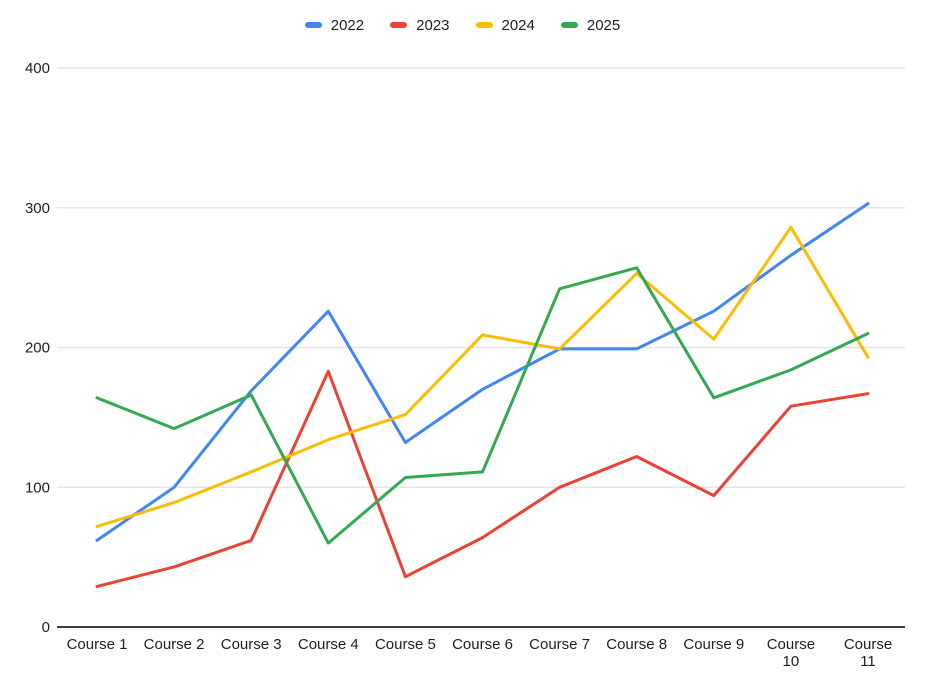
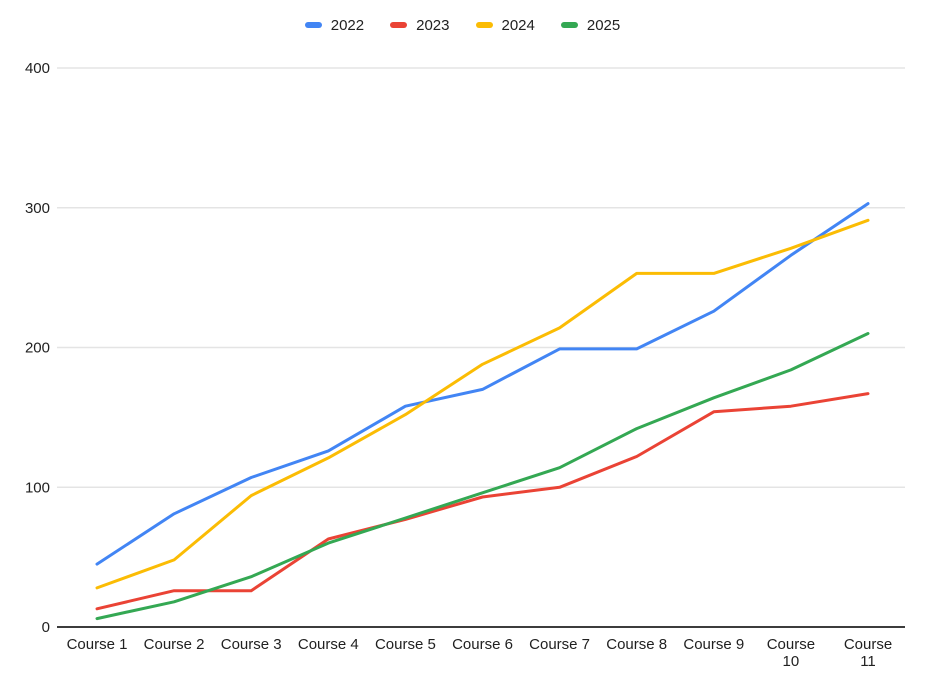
2022/Course 1: 62 -> 45
2023/Course 1: 29 -> 13
2024/Course 1: 72 -> 28
2025/Course 1: 164 -> 6
2022/Course 2: 100 -> 81
2023/Course 2: 43 -> 26
2024/Course 2: 89 -> 48
2025/Course 2: 142 -> 18
2022/Course 3: 169 -> 107
2023/Course 3: 62 -> 26
2024/Course 3: 111 -> 94
2025/Course 3: 166 -> 36
2022/Course 4: 226 -> 126
2023/Course 4: 183 -> 63
2024/Course 4: 134 -> 121
2022/Course 5: 132 -> 158
2023/Course 5: 36 -> 77
2025/Course 5: 107 -> 78
2023/Course 6: 64 -> 93
2024/Course 6: 209 -> 188
2025/Course 6: 111 -> 96
2024/Course 7: 199 -> 214
2025/Course 7: 242 -> 114
2025/Course 8: 257 -> 142
2023/Course 9: 94 -> 154
2024/Course 9: 206 -> 253
2024/Course 10: 286 -> 271
2024/Course 11: 193 -> 291
